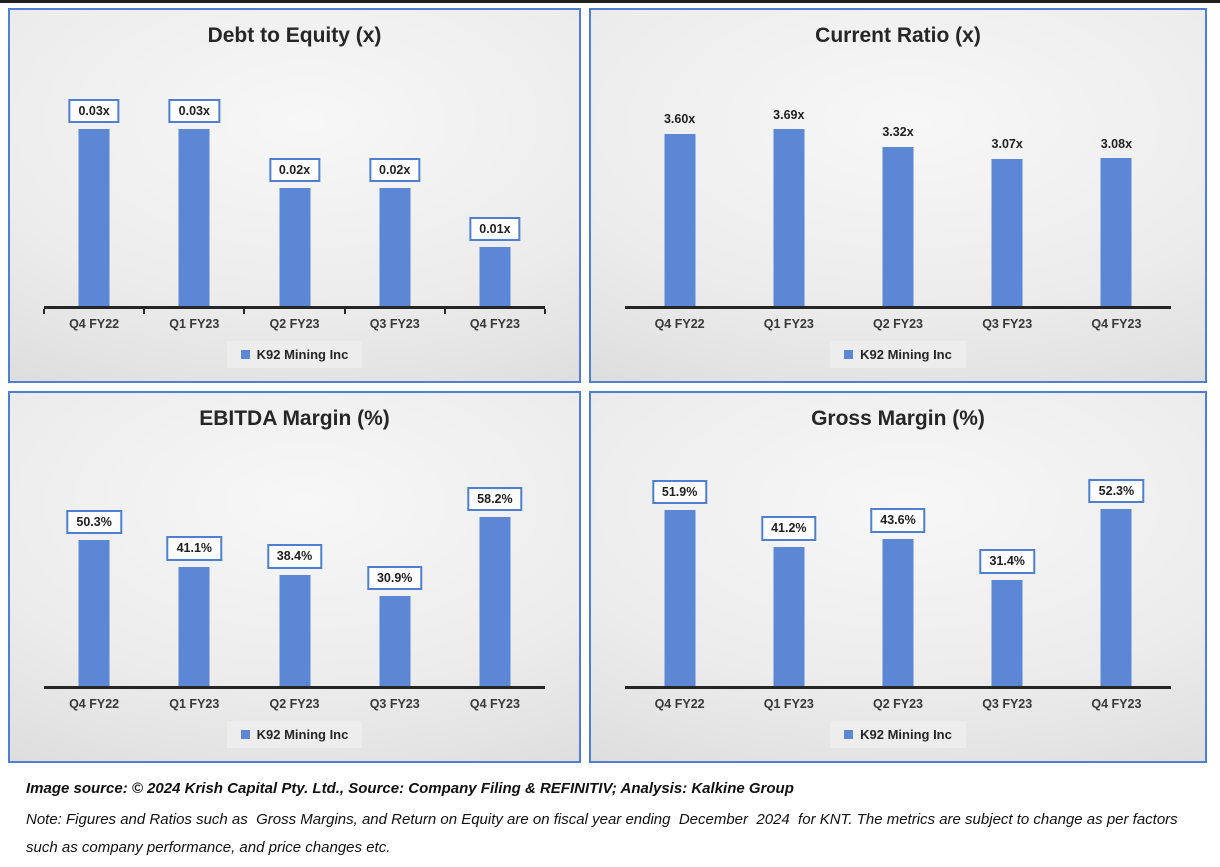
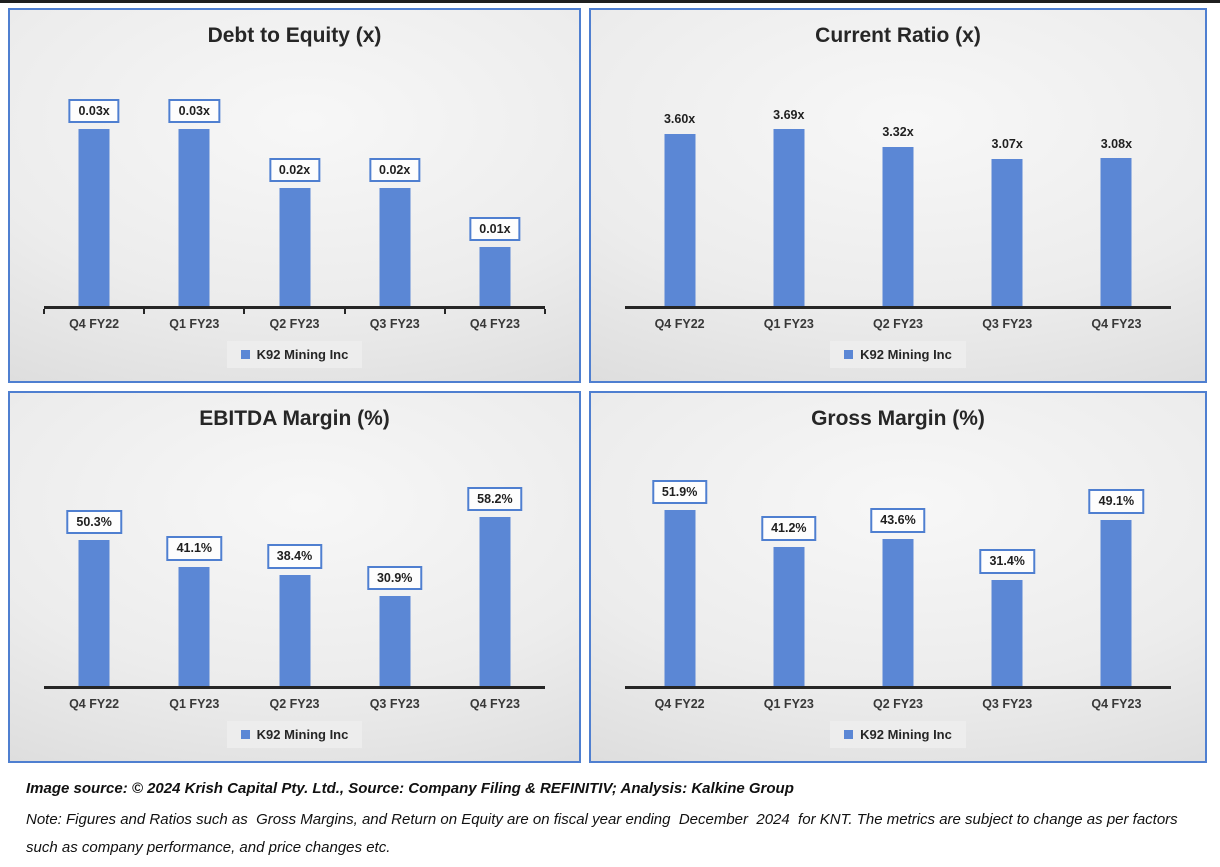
Gross Margin (%)/Q4 FY23: 52.3% -> 49.1%
